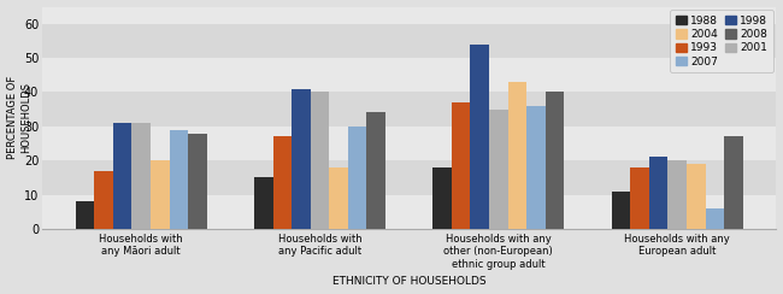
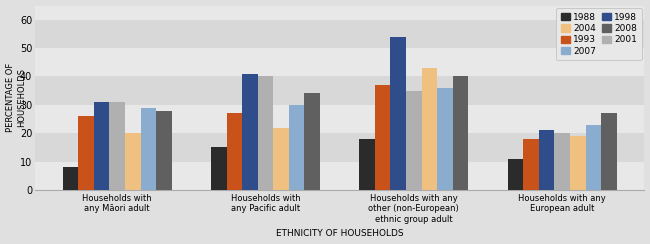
1993/Households with any Māori adult: 17 -> 26
2004/Households with any Pacific adult: 18 -> 22
2007/Households with any European adult: 6 -> 23
